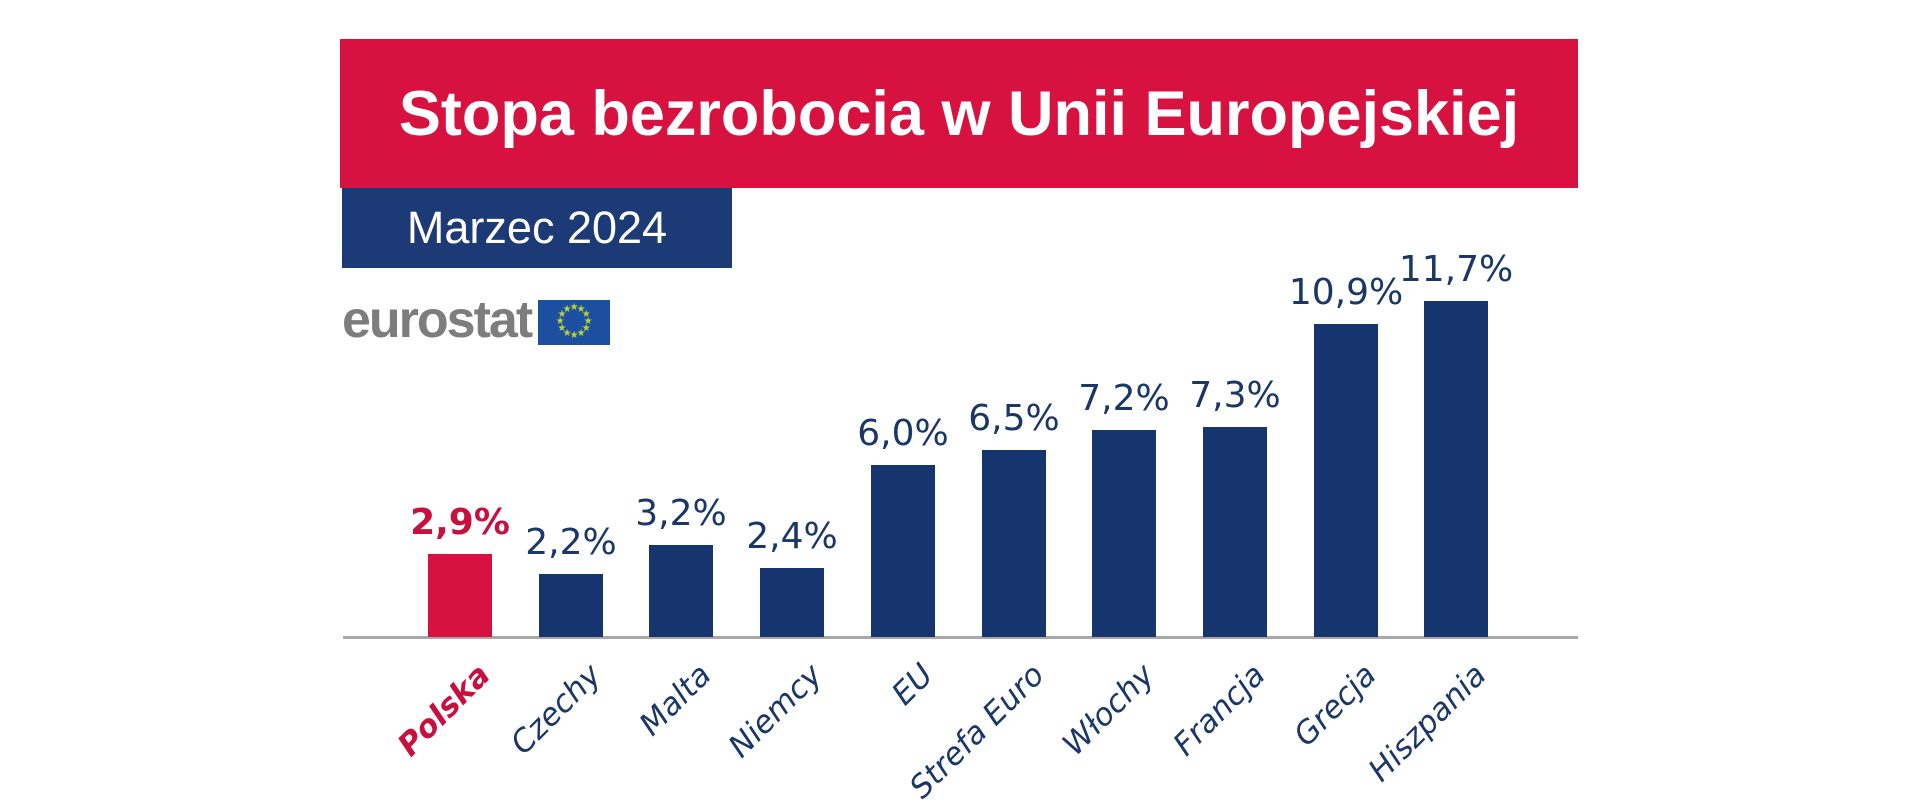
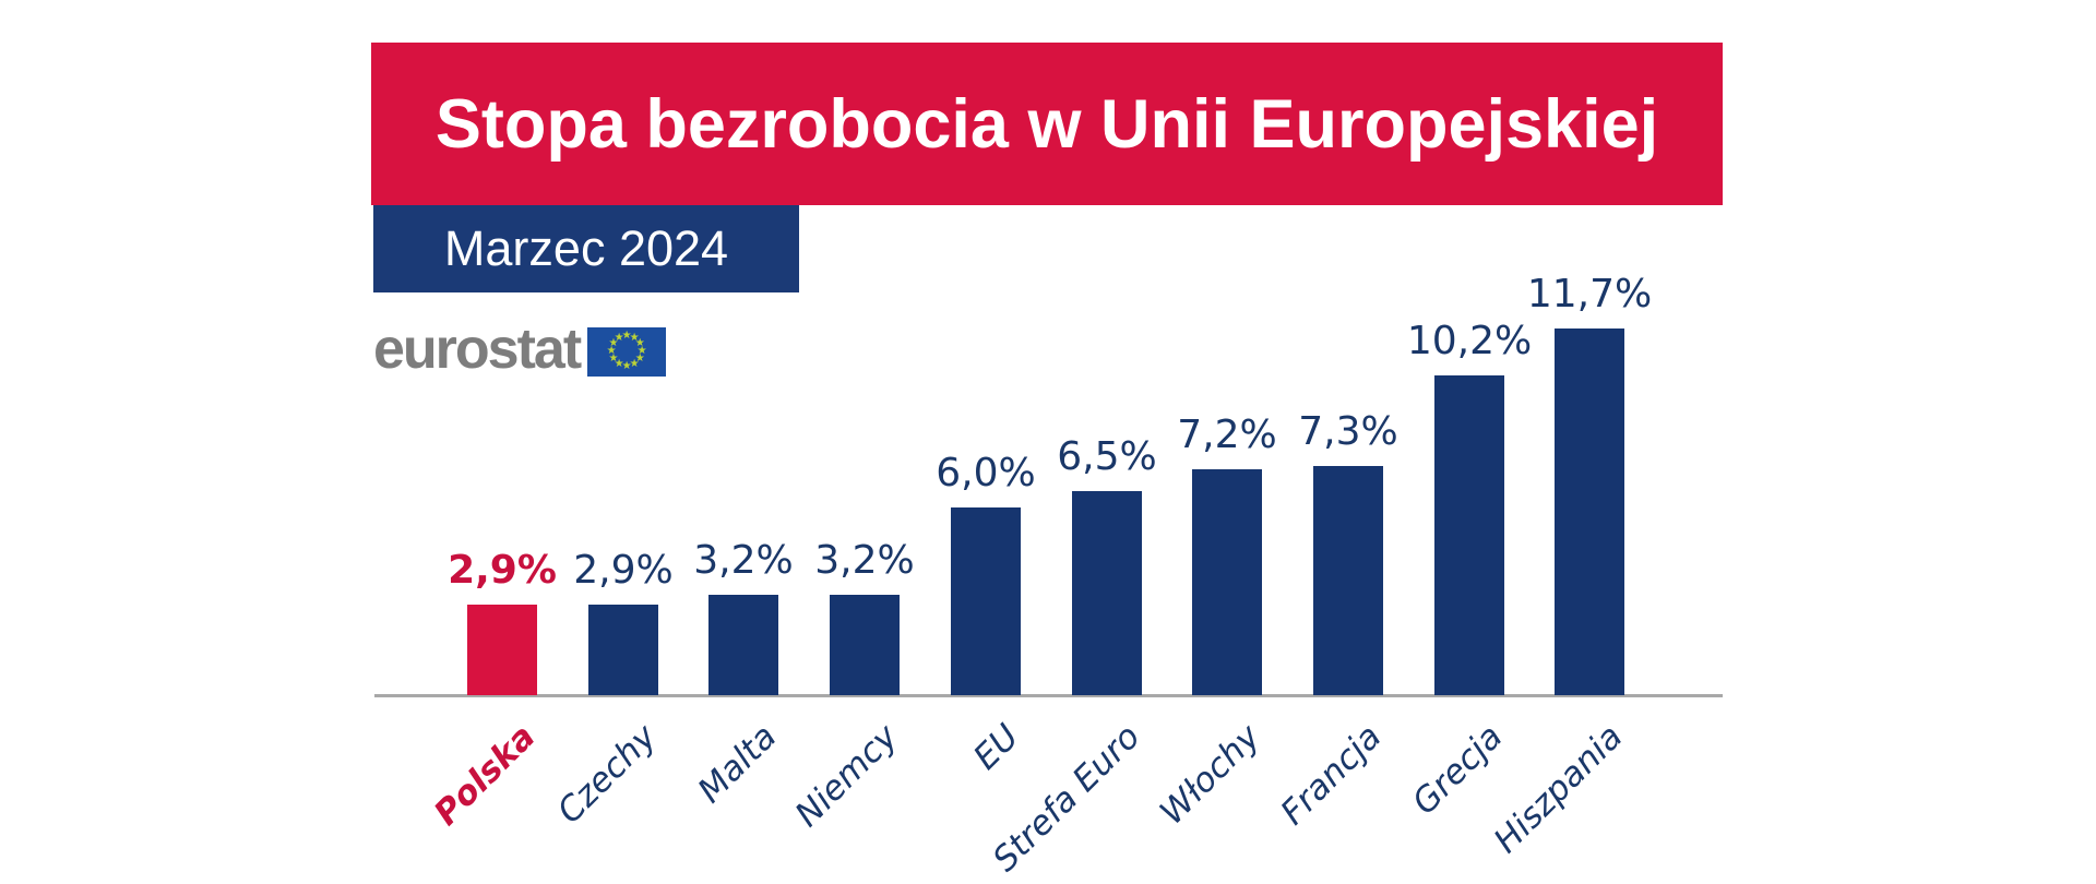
Czechy: 2,2% -> 2,9%
Niemcy: 2,4% -> 3,2%
Grecja: 10,9% -> 10,2%
